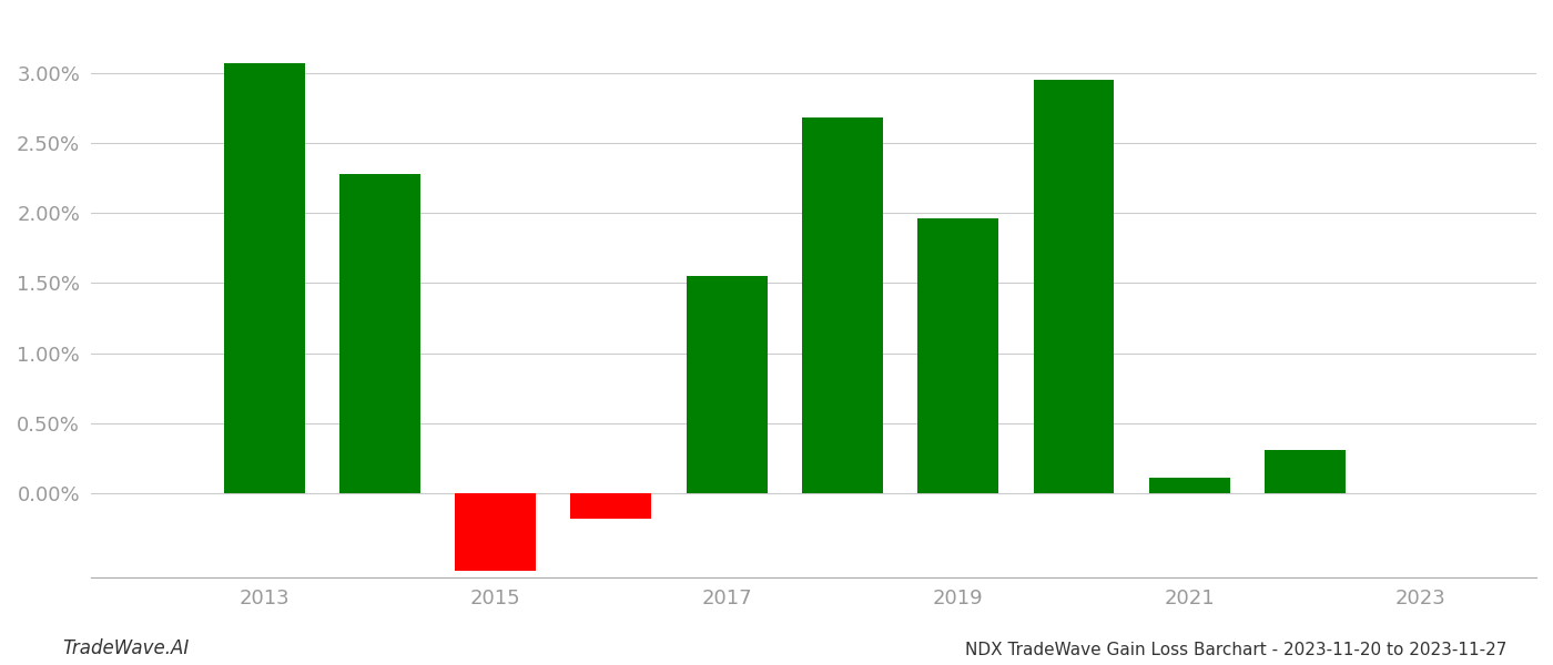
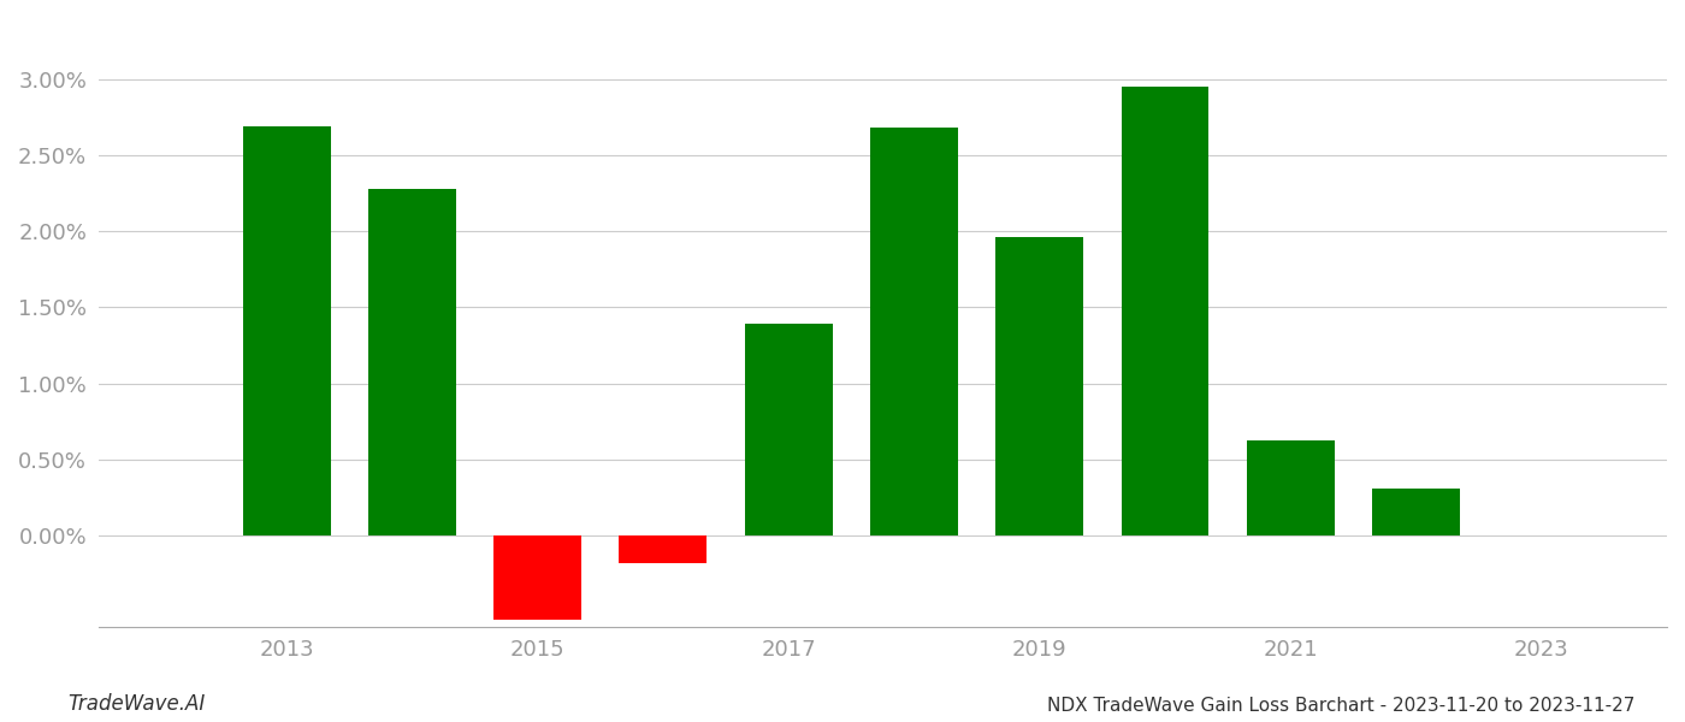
2013: 3.07% -> 2.69%
2017: 1.55% -> 1.39%
2021: 0.11% -> 0.63%
